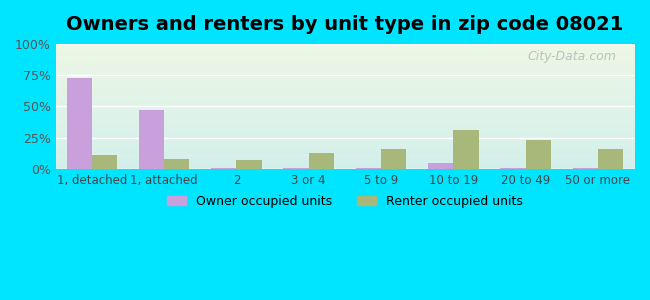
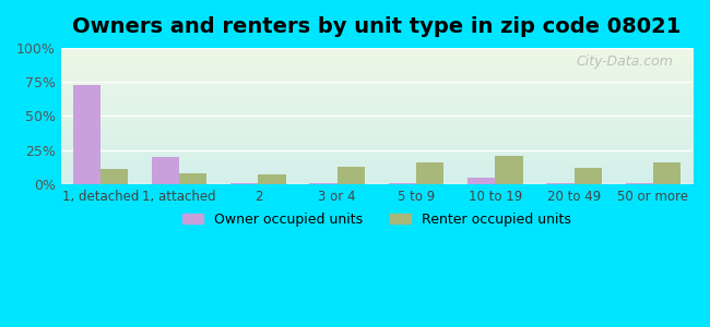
Owner occupied units/1, attached: 47% -> 20%
Renter occupied units/10 to 19: 31% -> 21%
Renter occupied units/20 to 49: 23% -> 12%
